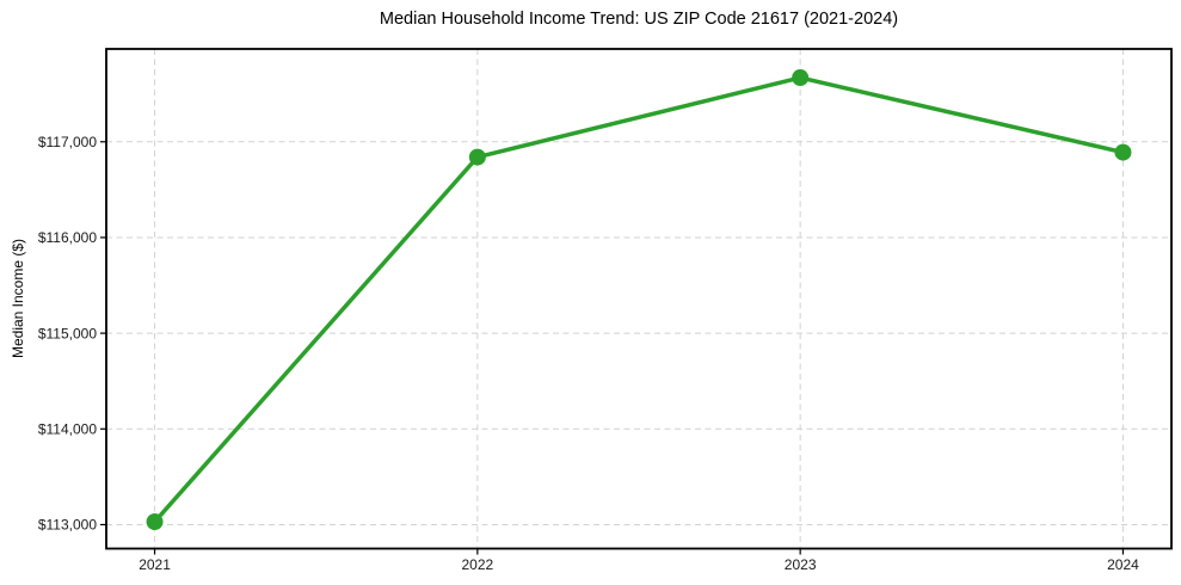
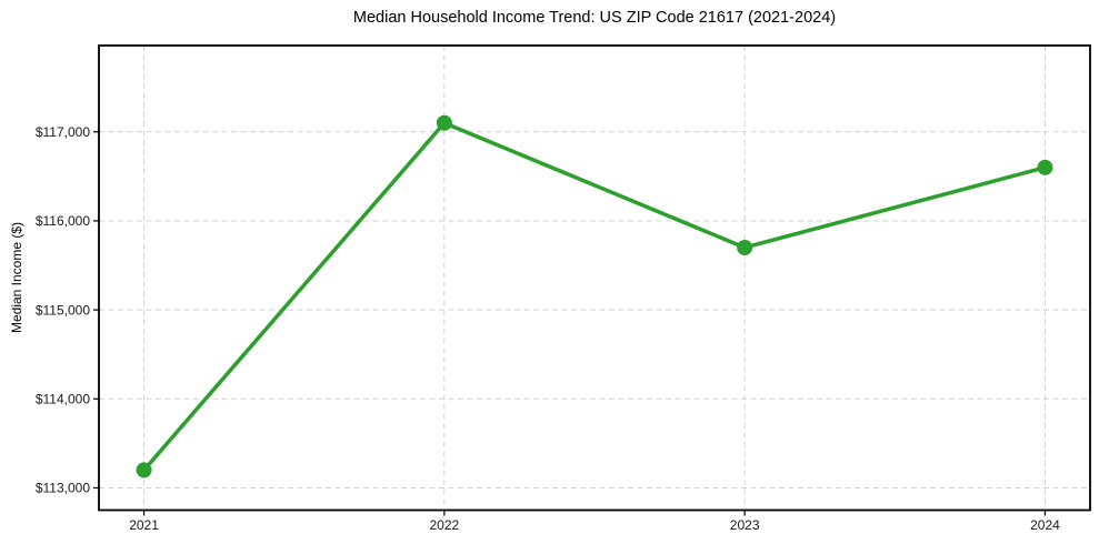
2021: $113000 -> $113200
2022: $116800 -> $117100
2023: $117700 -> $115700
2024: $116900 -> $116600
